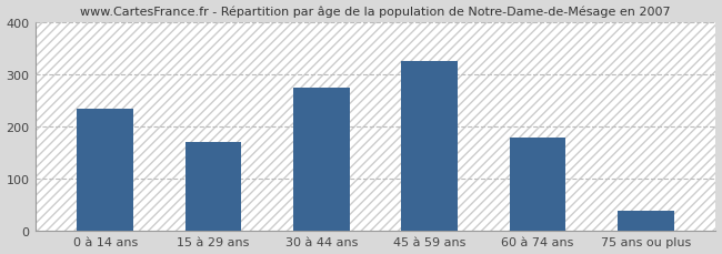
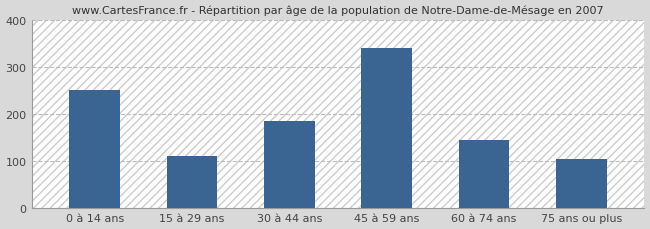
0 à 14 ans: 235 -> 250
15 à 29 ans: 170 -> 110
30 à 44 ans: 275 -> 185
45 à 59 ans: 325 -> 340
60 à 74 ans: 178 -> 145
75 ans ou plus: 38 -> 105
